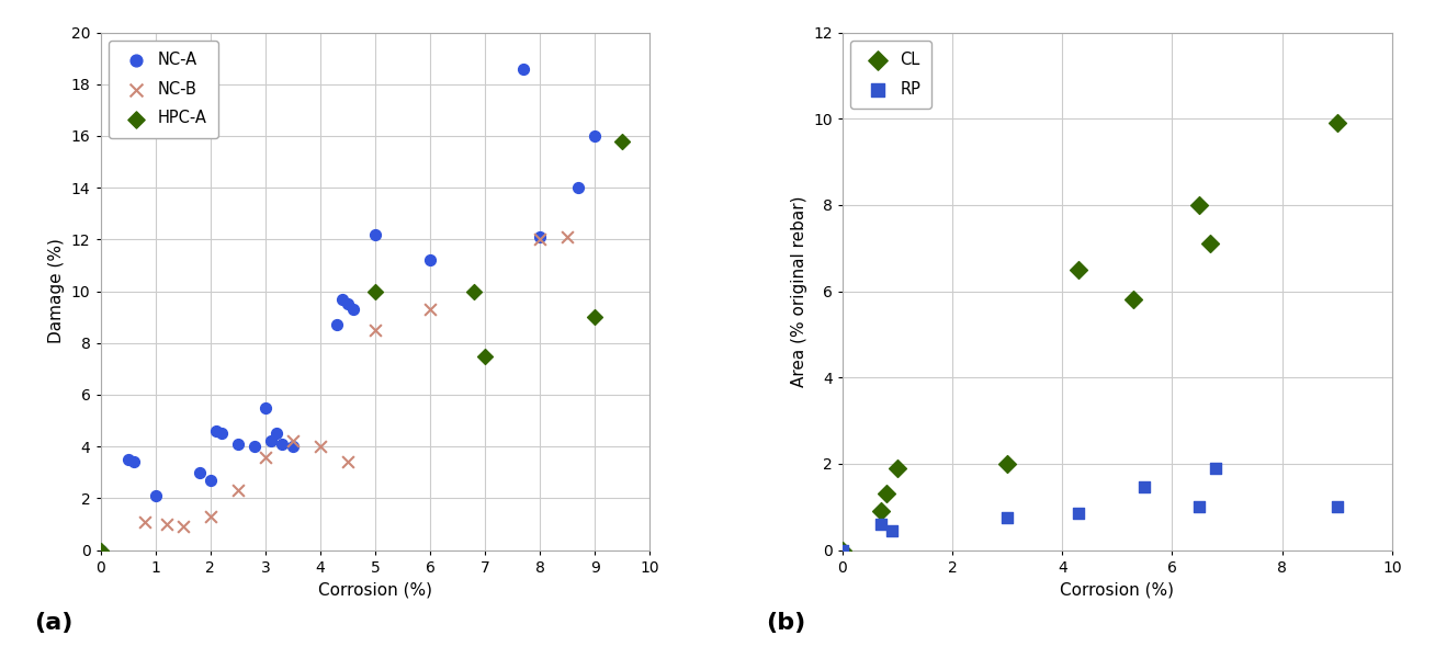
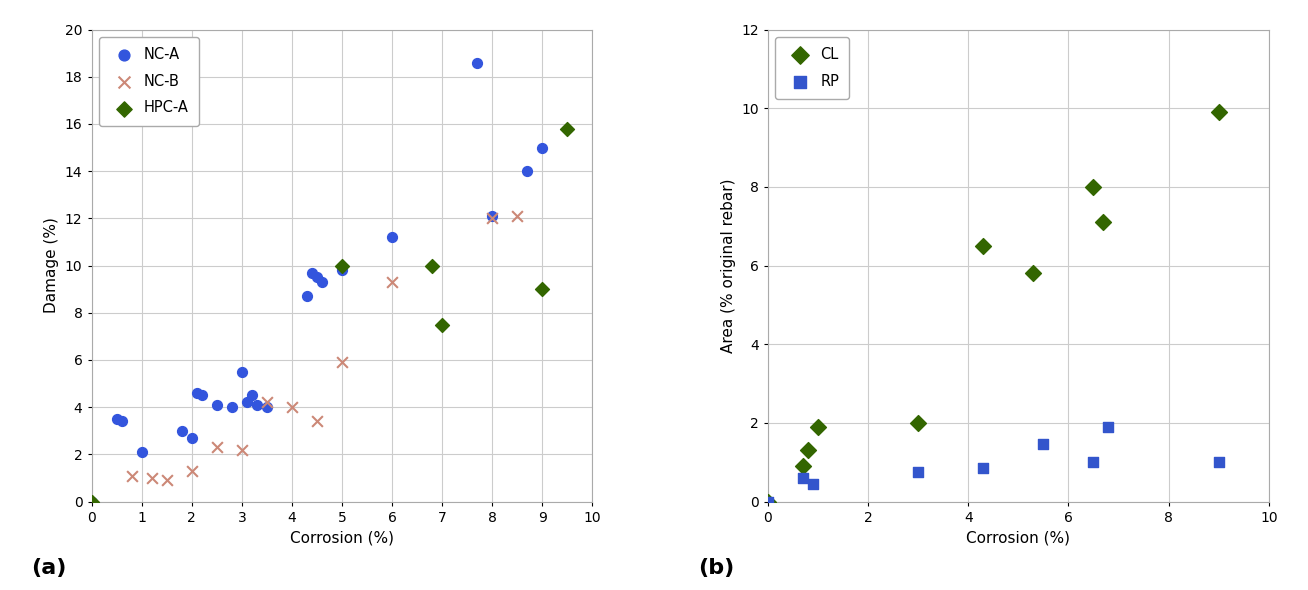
NC-B/3: 3.6 -> 2.2
NC-A/5: 12.2 -> 9.8
NC-B/5: 8.5 -> 5.9
NC-A/9: 16.0 -> 15.0
